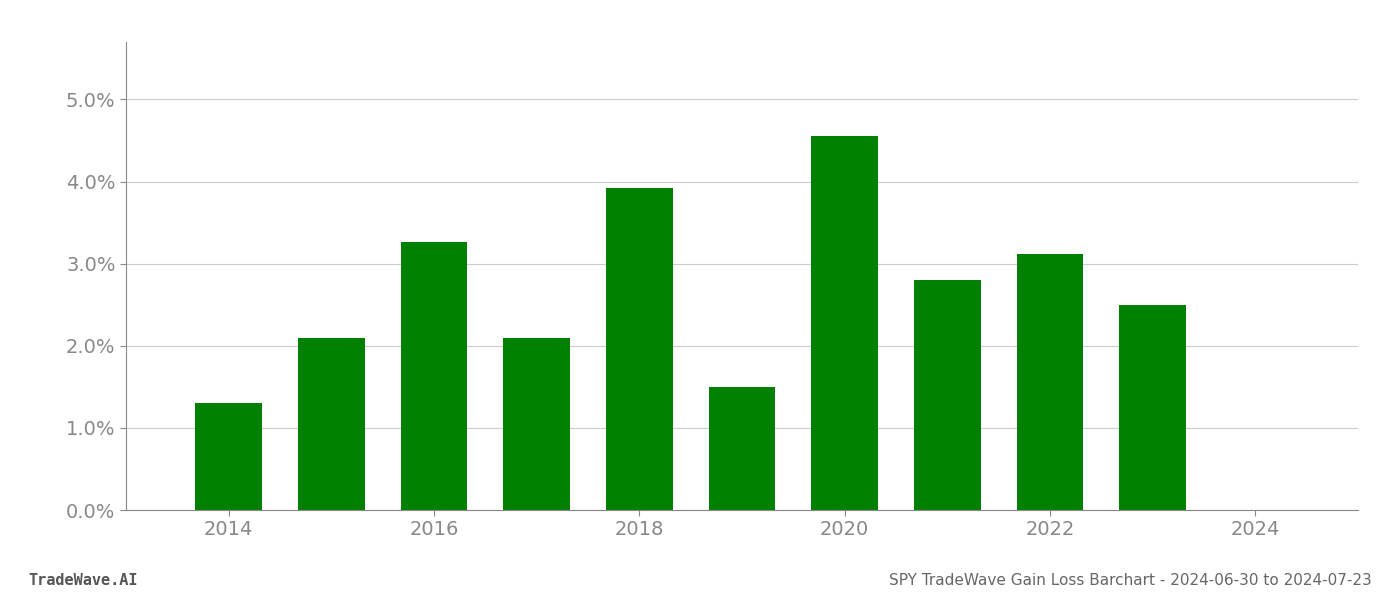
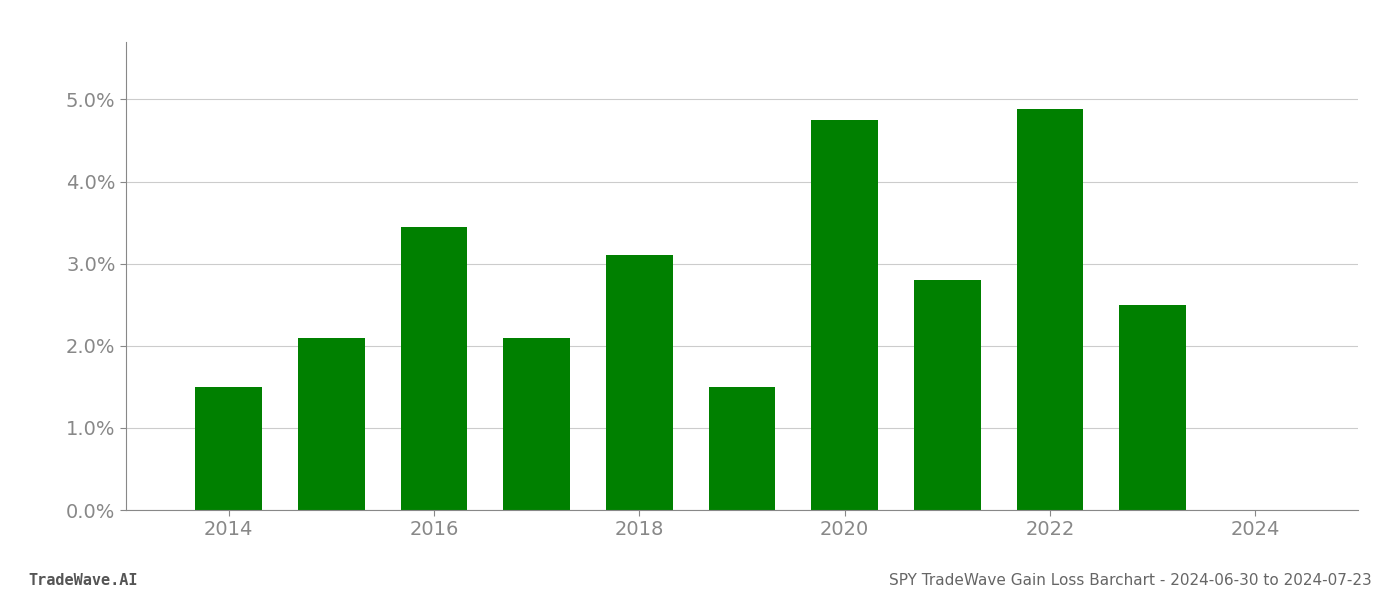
2014: 1.30% -> 1.50%
2016: 3.26% -> 3.45%
2018: 3.92% -> 3.10%
2020: 4.56% -> 4.75%
2022: 3.12% -> 4.88%
